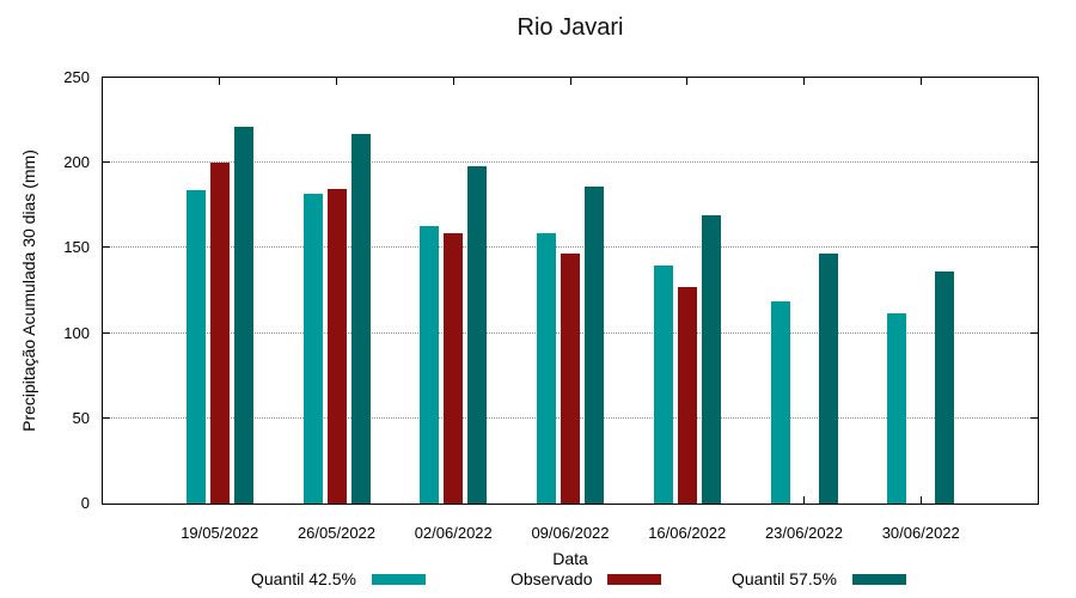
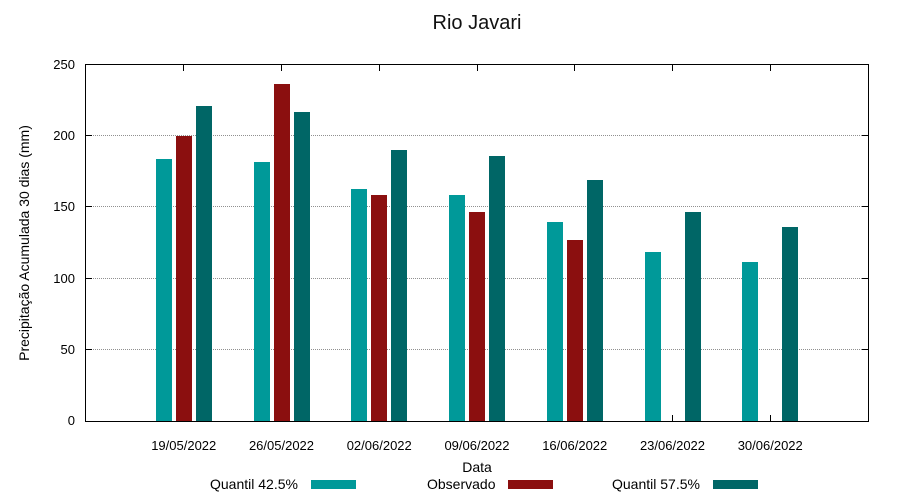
Observado/26/05/2022: 185 -> 237
Quantil 57.5%/02/06/2022: 198 -> 190
